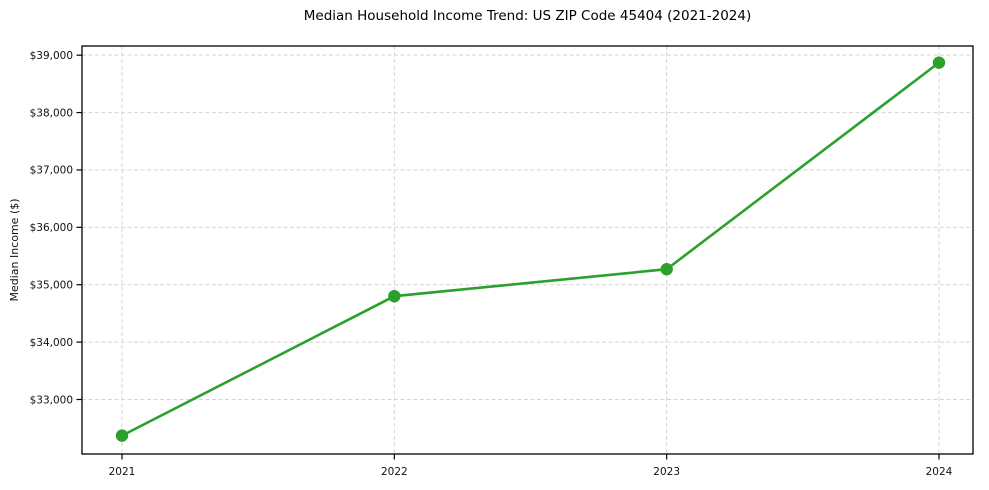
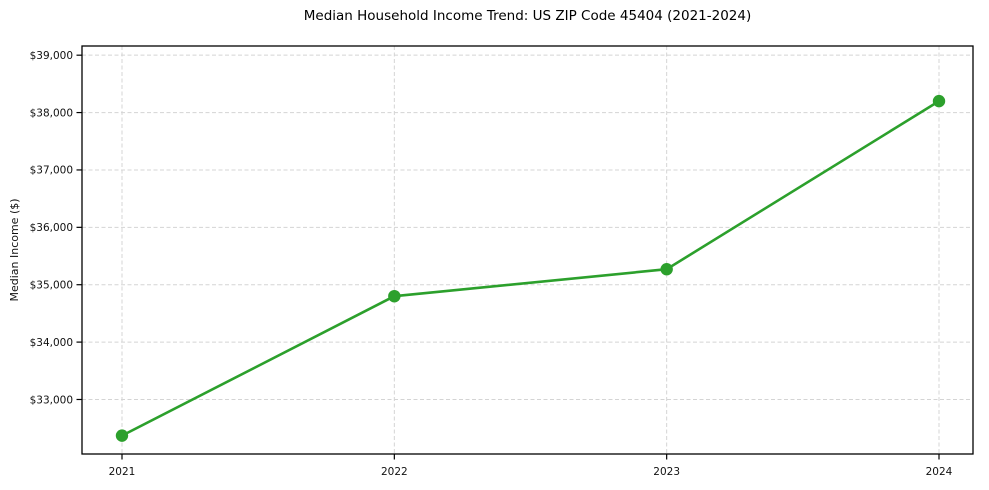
2024: $38900 -> $38200
